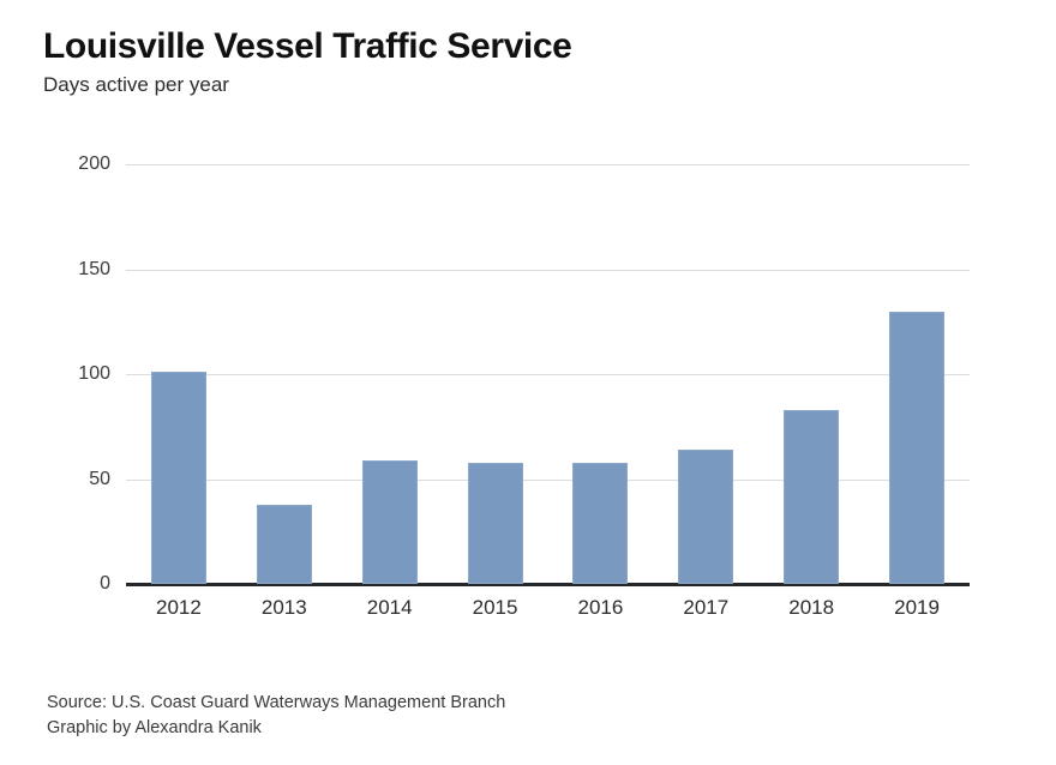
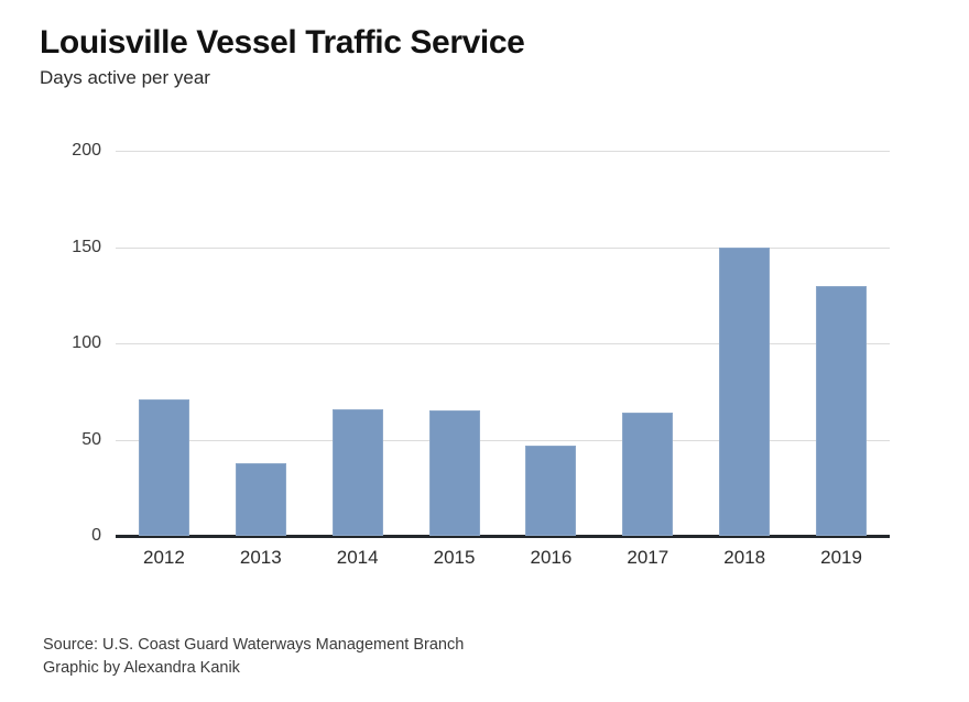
2012: 101 -> 71
2014: 59 -> 66
2015: 58 -> 65
2016: 58 -> 47
2018: 83 -> 150
